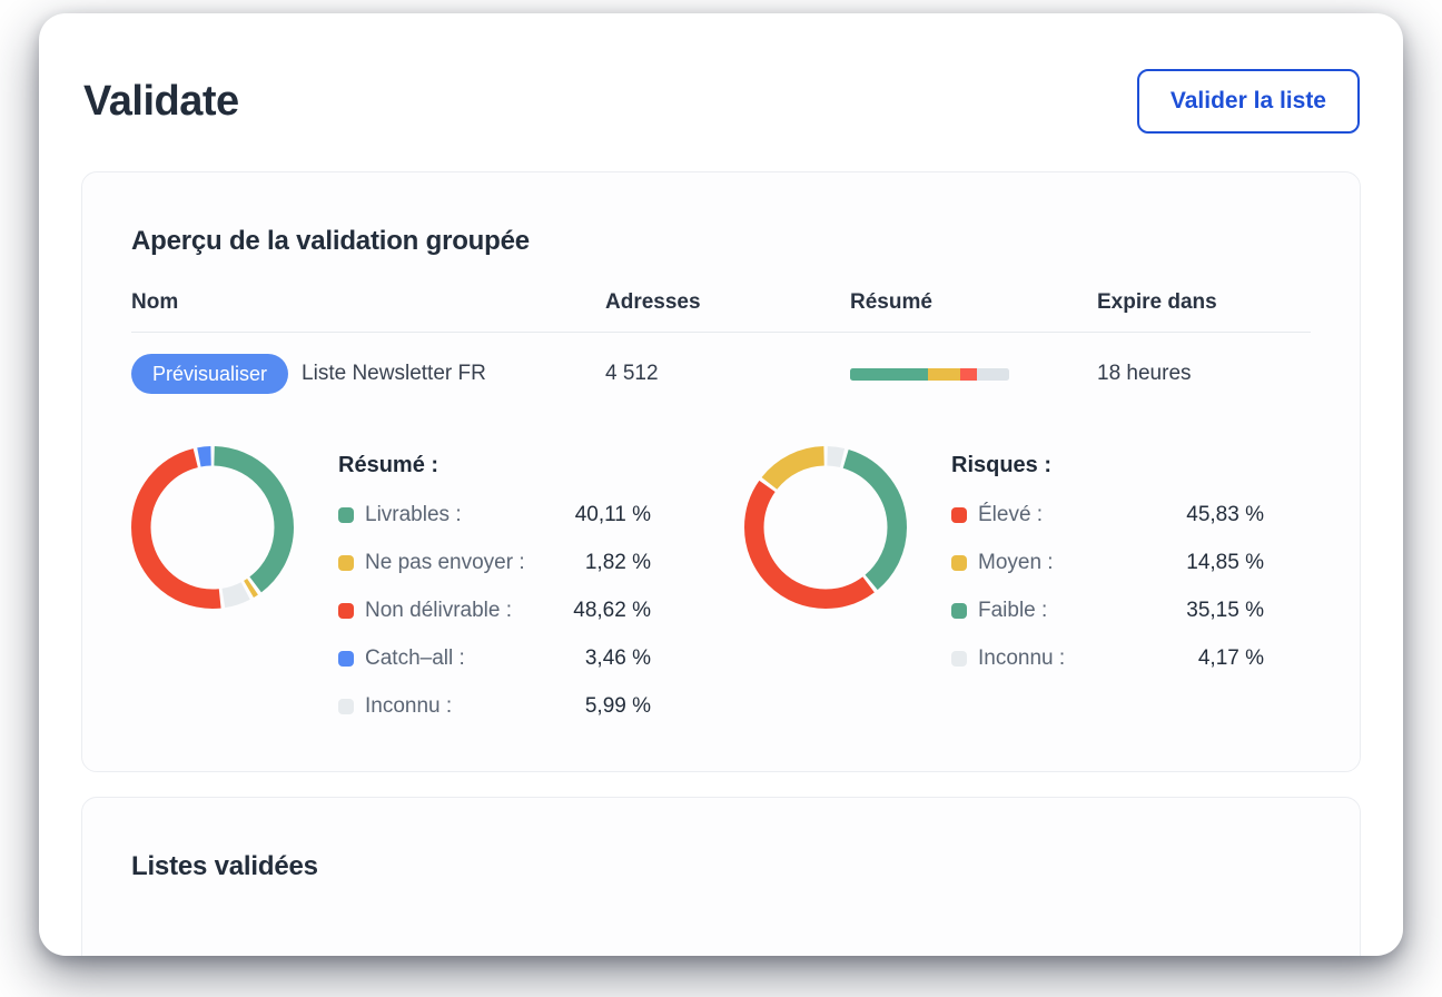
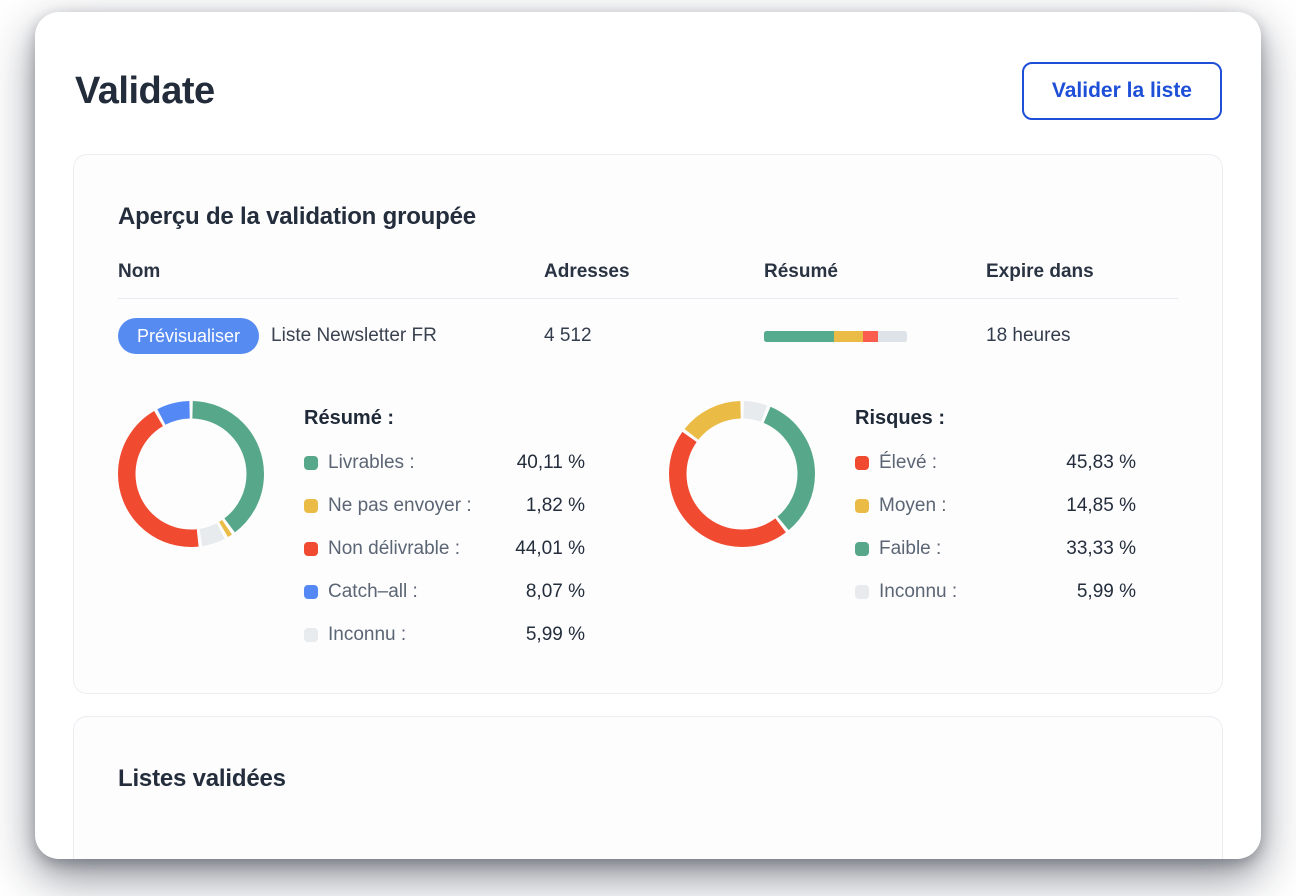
Résumé :/Non délivrable :: 48,62 -> 44,01
Résumé :/Catch–all :: 3,46 -> 8,07
Risques :/Faible :: 35,15 -> 33,33
Risques :/Inconnu :: 4,17 -> 5,99
